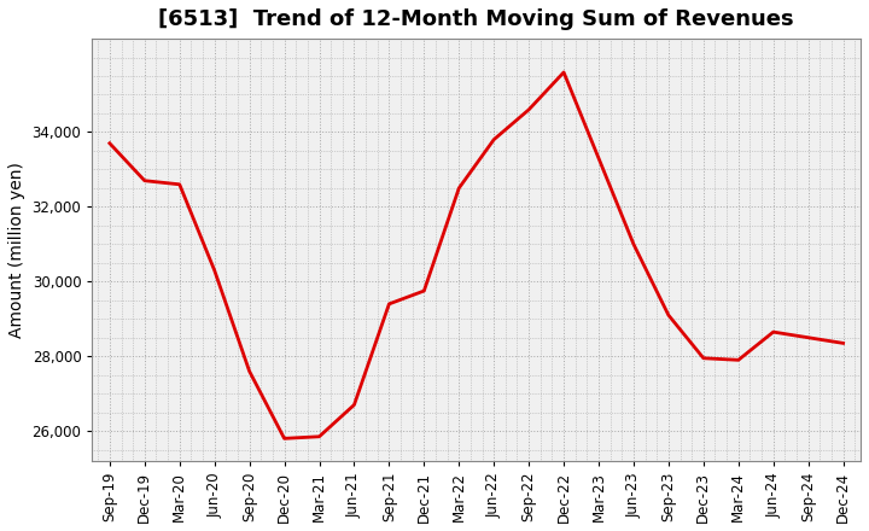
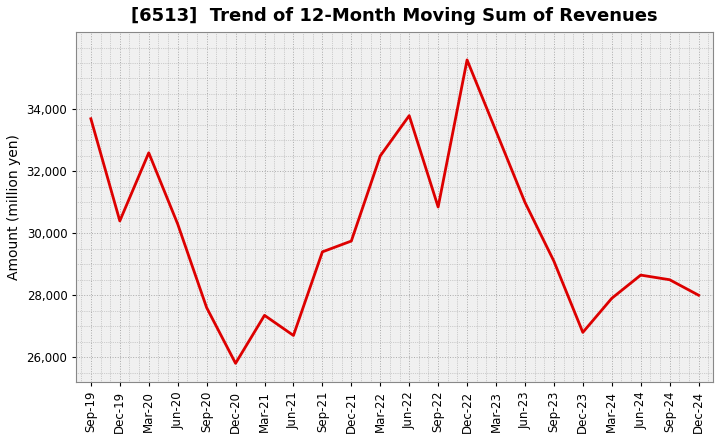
Dec-19: 32,700 -> 30,400
Mar-21: 25,850 -> 27,350
Sep-22: 34,600 -> 30,850
Dec-23: 27,950 -> 26,800
Dec-24: 28,350 -> 28,000
